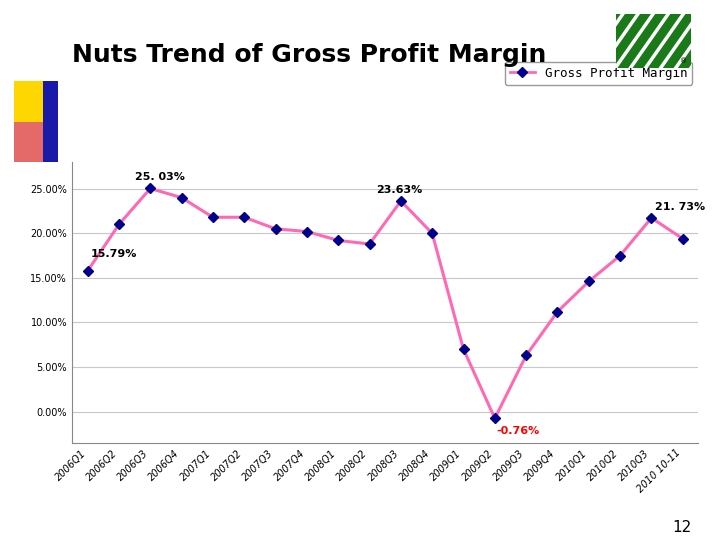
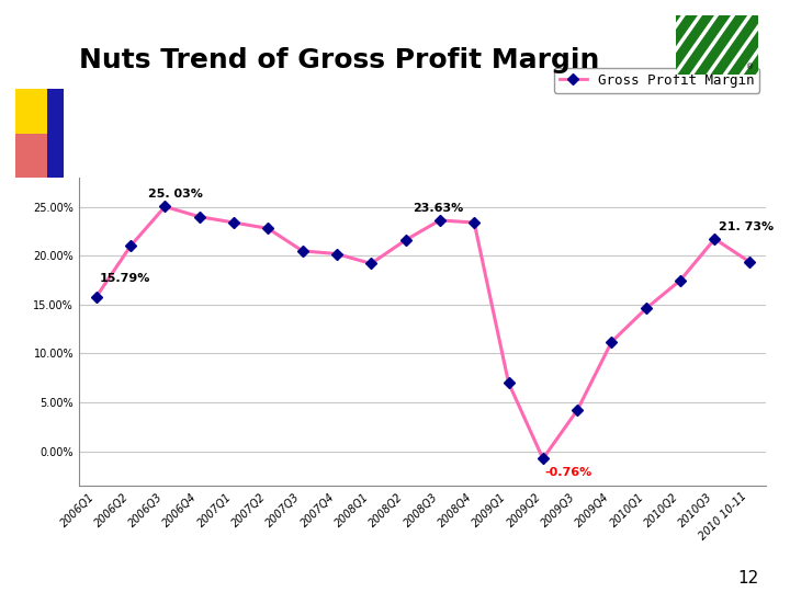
2007Q1: 21.8% -> 23.4%
2007Q2: 21.8% -> 22.8%
2008Q2: 18.8% -> 21.6%
2008Q4: 20.0% -> 23.4%
2009Q3: 6.3% -> 4.2%
